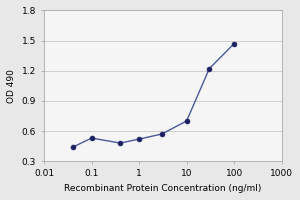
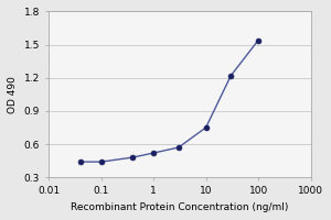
0.1: 0.53 -> 0.44
10: 0.70 -> 0.75
100: 1.47 -> 1.54
